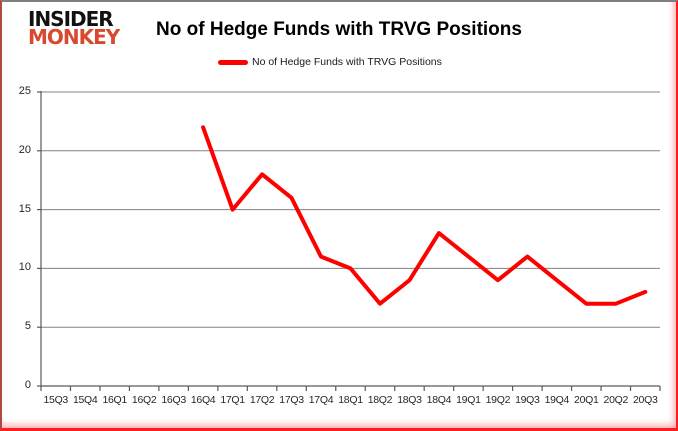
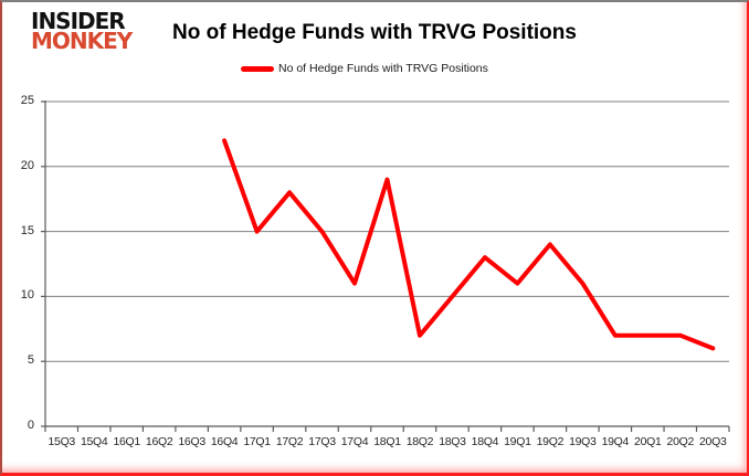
17Q3: 16 -> 15
18Q1: 10 -> 19
18Q3: 9 -> 10
19Q2: 9 -> 14
19Q4: 9 -> 7
20Q3: 8 -> 6
